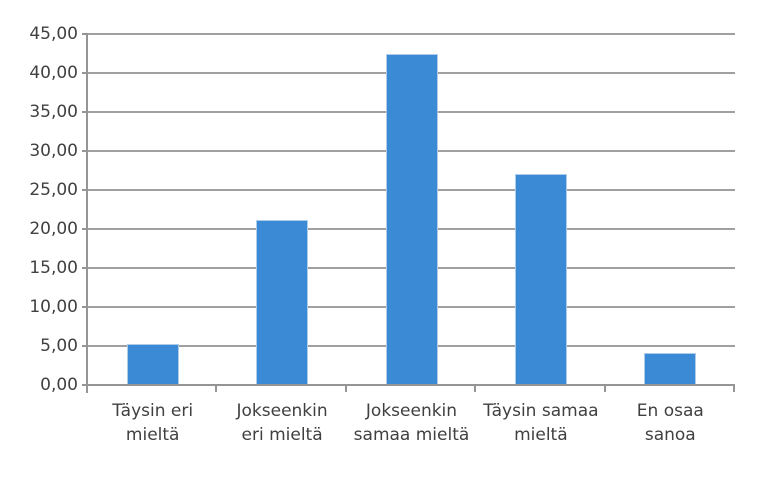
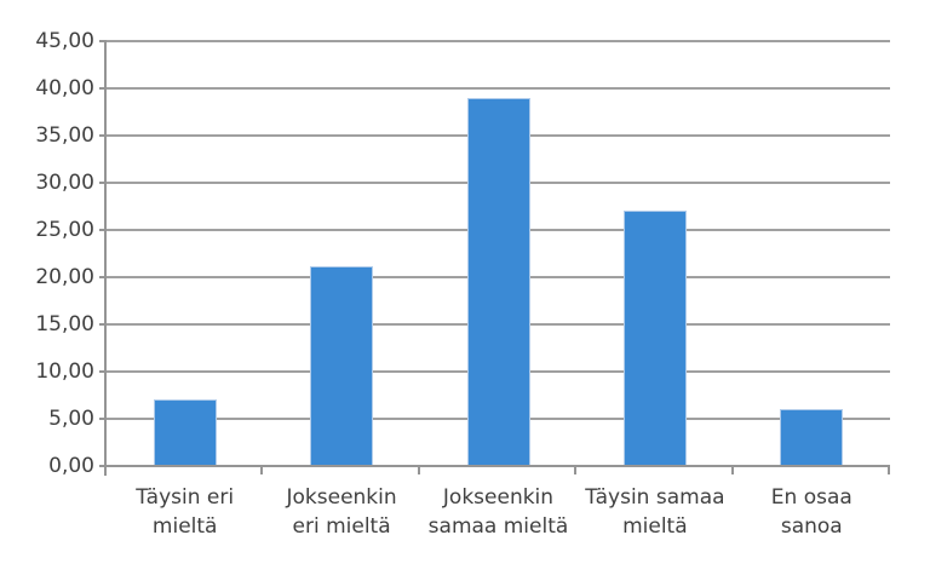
Täysin eri mieltä: 5 -> 7
Jokseenkin samaa mieltä: 42 -> 39
En osaa sanoa: 4 -> 6
